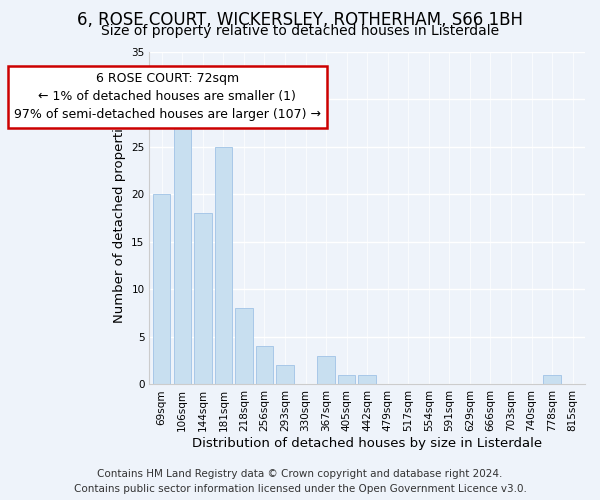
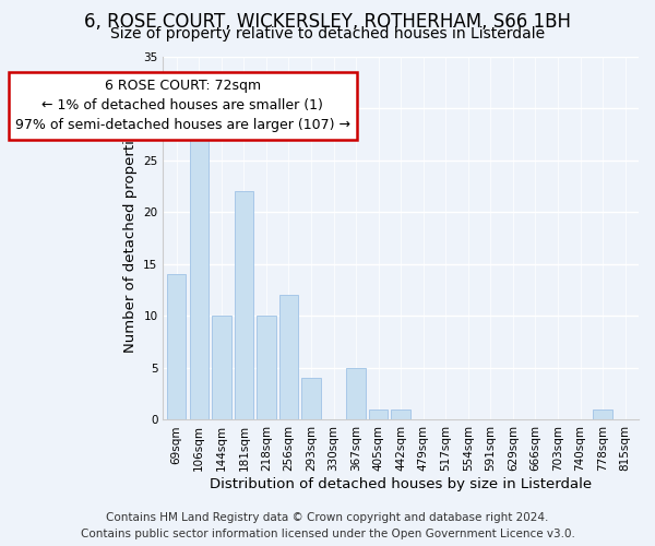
69sqm: 20 -> 14
144sqm: 18 -> 10
181sqm: 25 -> 22
218sqm: 8 -> 10
256sqm: 4 -> 12
293sqm: 2 -> 4
367sqm: 3 -> 5
